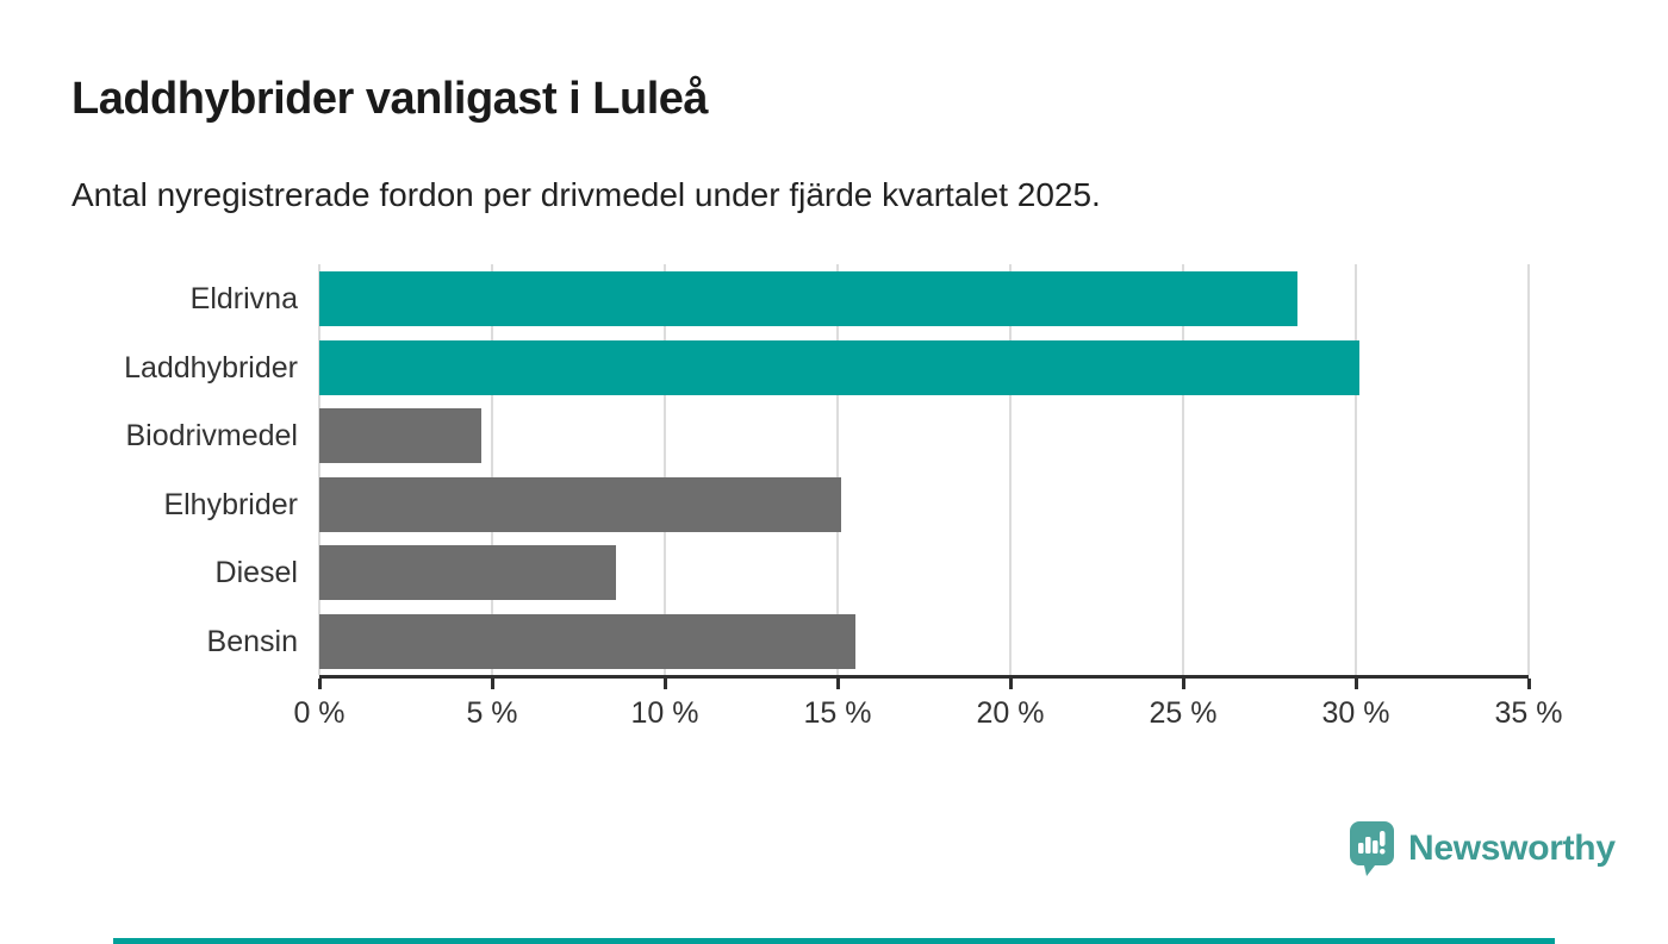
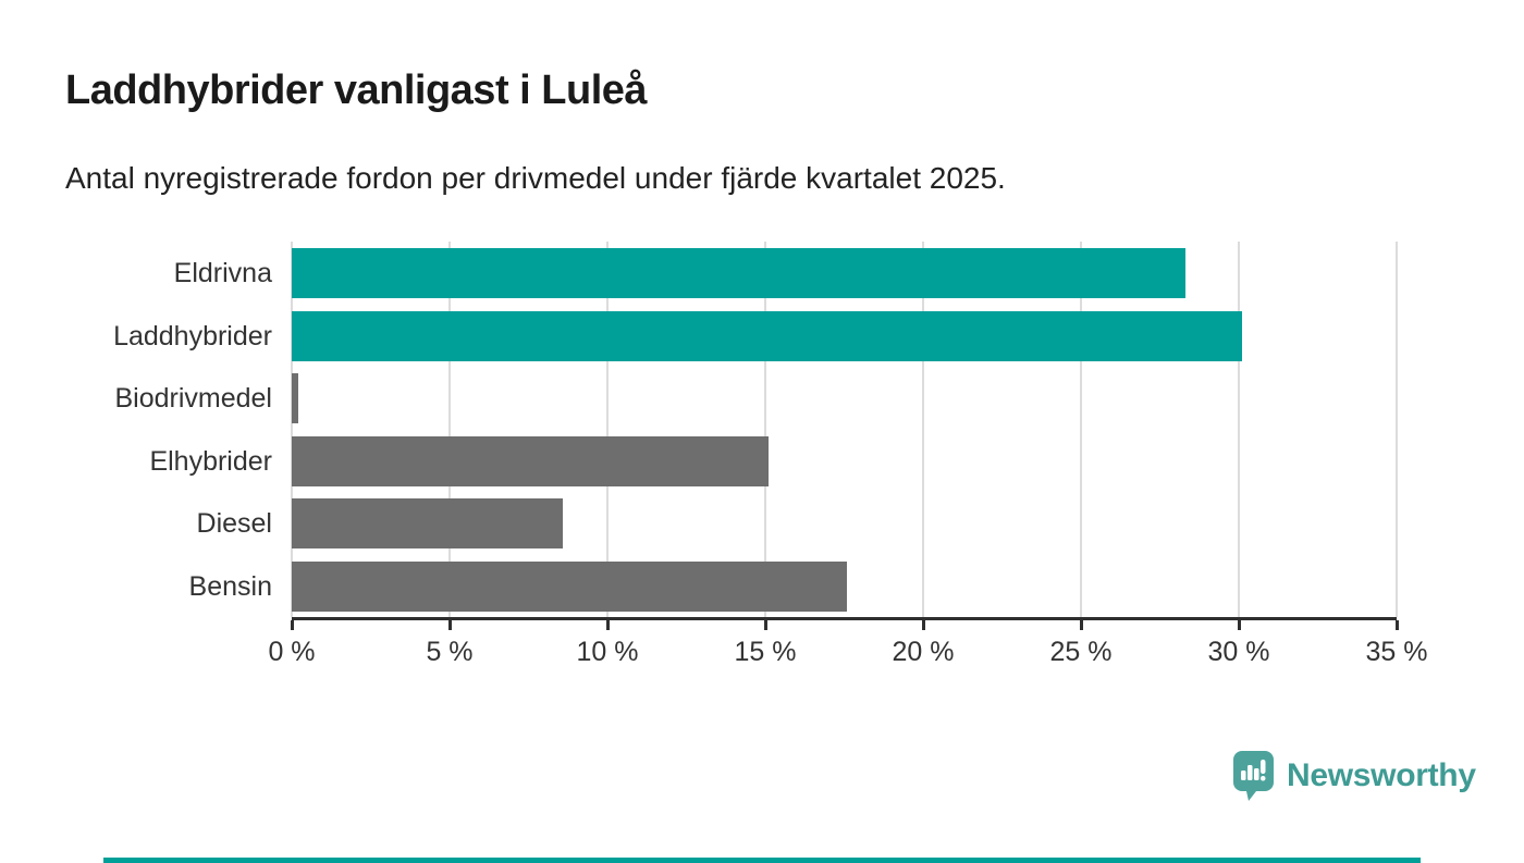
Biodrivmedel: 4.7% -> 0.2%
Bensin: 15.5% -> 17.6%
